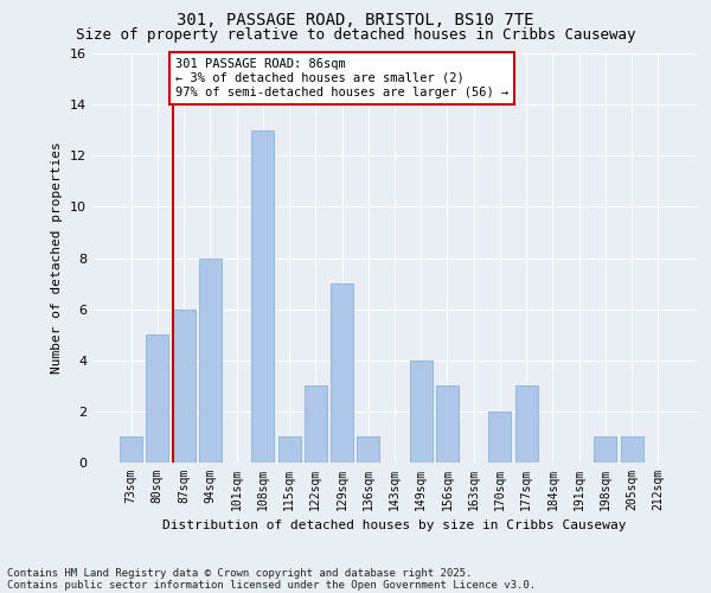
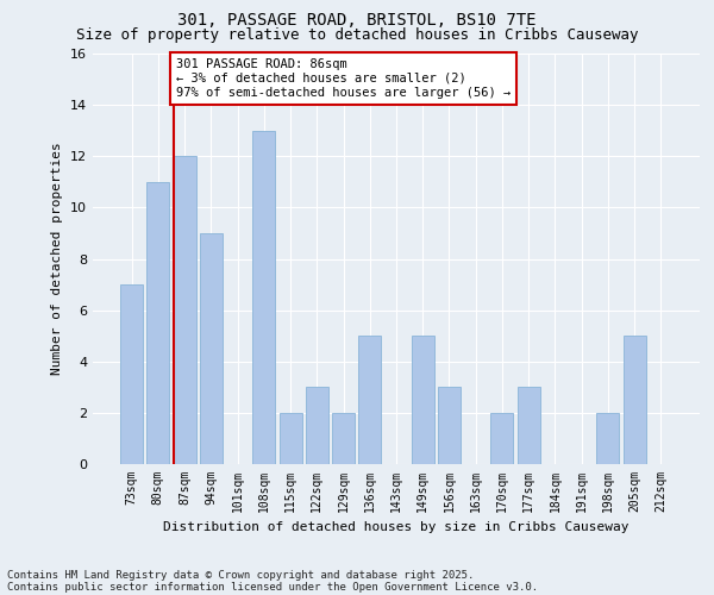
73sqm: 1 -> 7
80sqm: 5 -> 11
87sqm: 6 -> 12
94sqm: 8 -> 9
115sqm: 1 -> 2
129sqm: 7 -> 2
136sqm: 1 -> 5
149sqm: 4 -> 5
198sqm: 1 -> 2
205sqm: 1 -> 5
